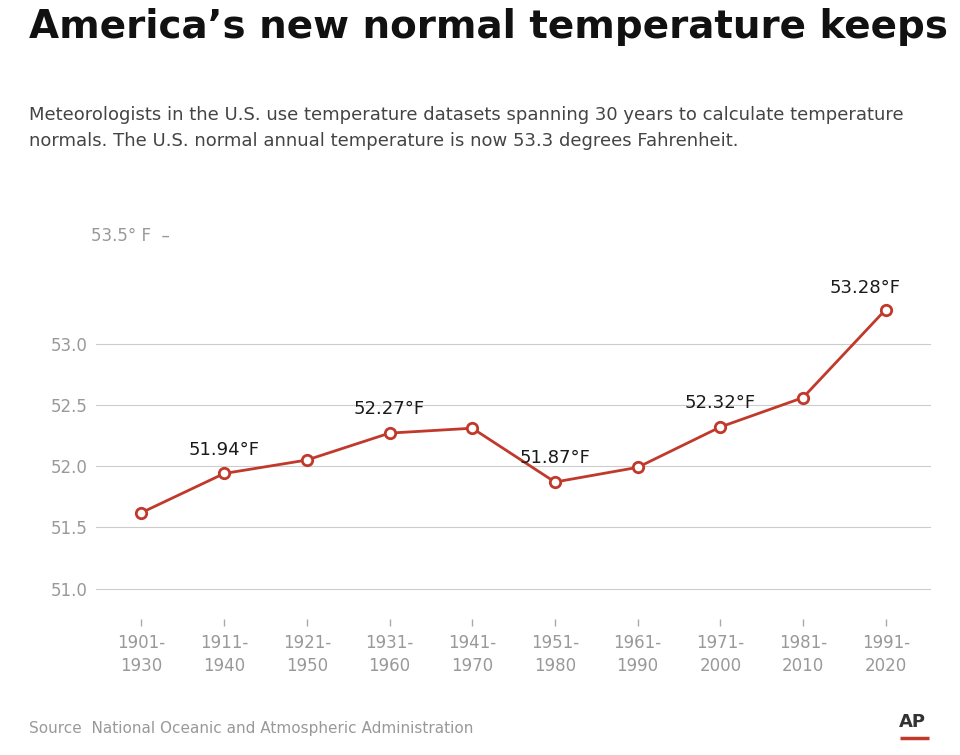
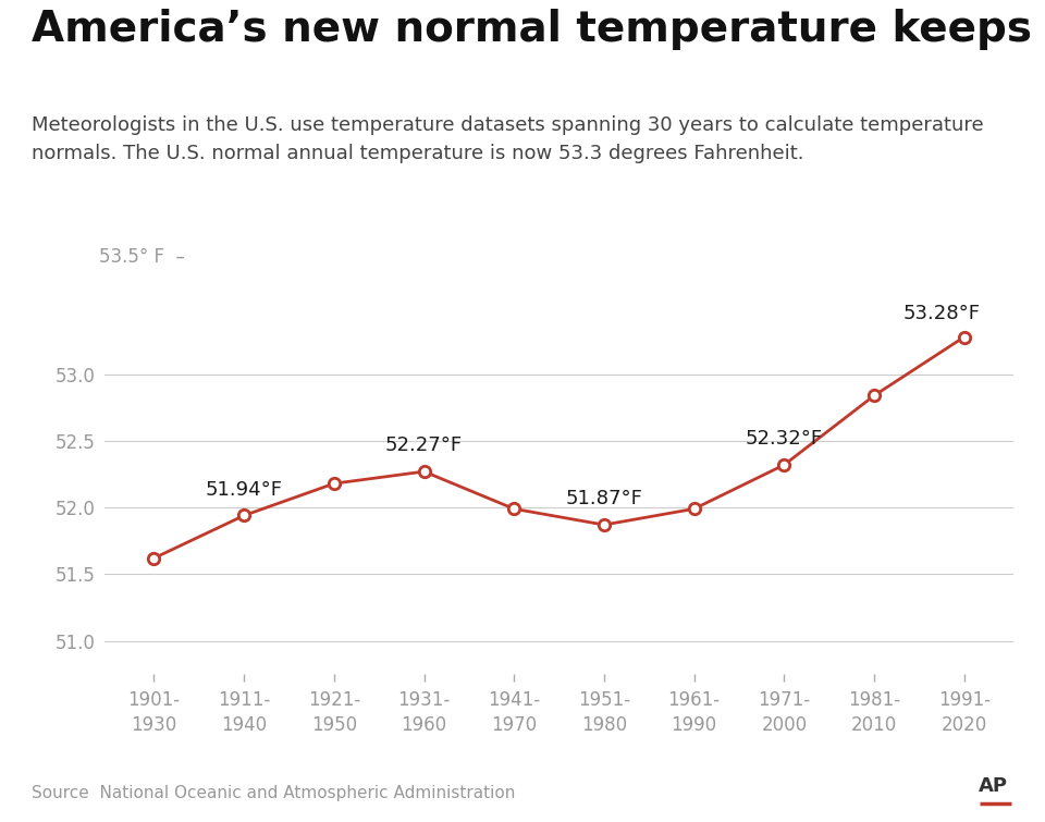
1921- 1950: 52.05 -> 52.18
1941- 1970: 52.31 -> 51.99
1981- 2010: 52.56 -> 52.84
